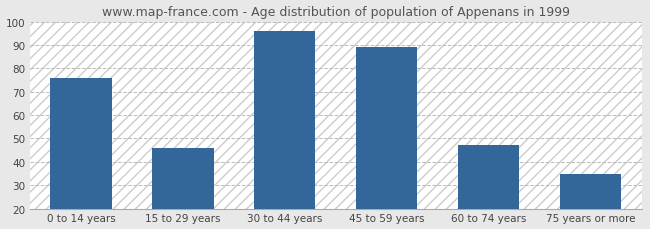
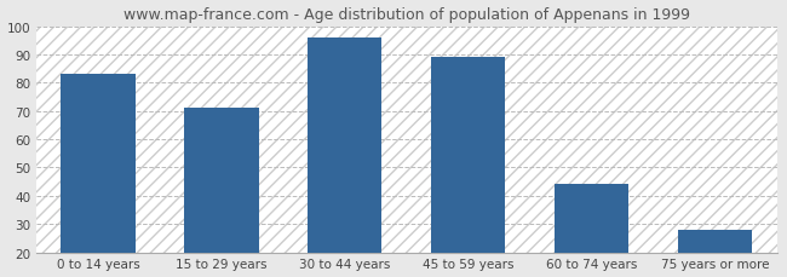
0 to 14 years: 76 -> 83
15 to 29 years: 46 -> 71
60 to 74 years: 47 -> 44
75 years or more: 35 -> 28
